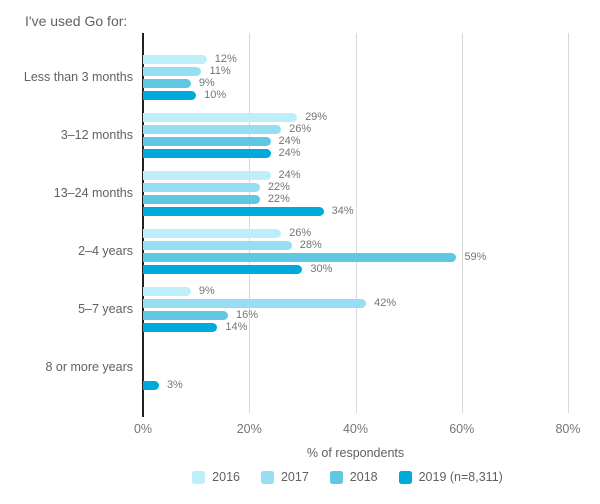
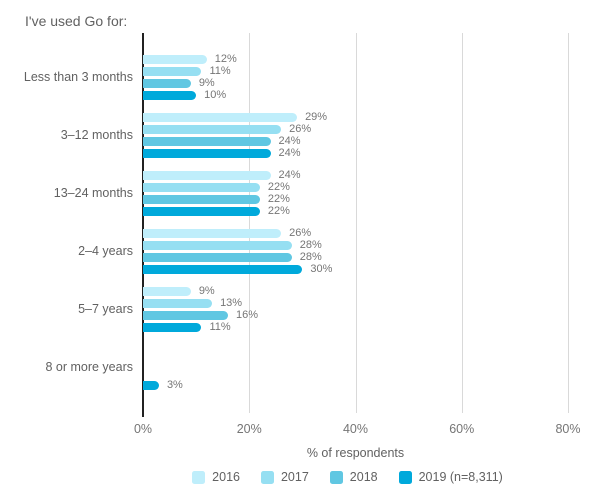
2019 (n=8,311)/13–24 months: 34% -> 22%
2018/2–4 years: 59% -> 28%
2017/5–7 years: 42% -> 13%
2019 (n=8,311)/5–7 years: 14% -> 11%
